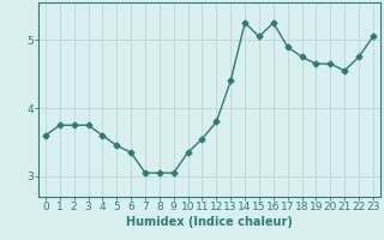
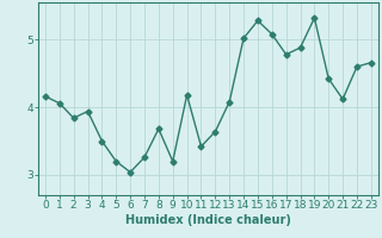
0: 3.60 -> 4.16
1: 3.75 -> 4.06
2: 3.75 -> 3.84
3: 3.75 -> 3.94
4: 3.60 -> 3.50
5: 3.45 -> 3.20
6: 3.35 -> 3.04
7: 3.05 -> 3.26
8: 3.05 -> 3.68
9: 3.05 -> 3.20
10: 3.35 -> 4.18
11: 3.55 -> 3.42
12: 3.80 -> 3.64
13: 4.40 -> 4.08
14: 5.25 -> 5.02
15: 5.05 -> 5.28
16: 5.25 -> 5.08
17: 4.90 -> 4.78
18: 4.75 -> 4.88
19: 4.65 -> 5.32
20: 4.65 -> 4.42
21: 4.55 -> 4.12
22: 4.75 -> 4.60
23: 5.05 -> 4.66
